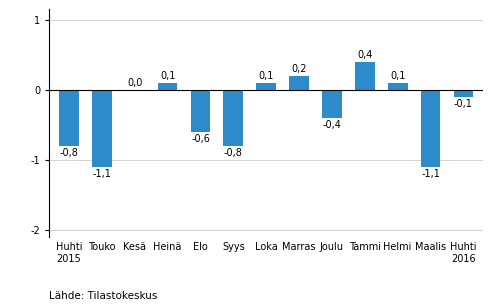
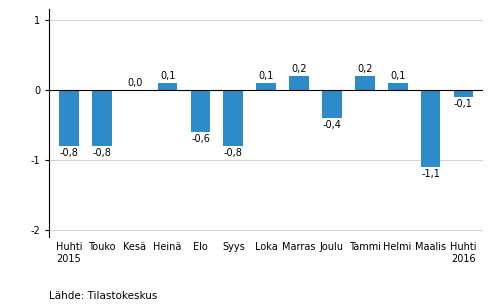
Touko: -1,1 -> -0,8
Tammi: 0,4 -> 0,2
